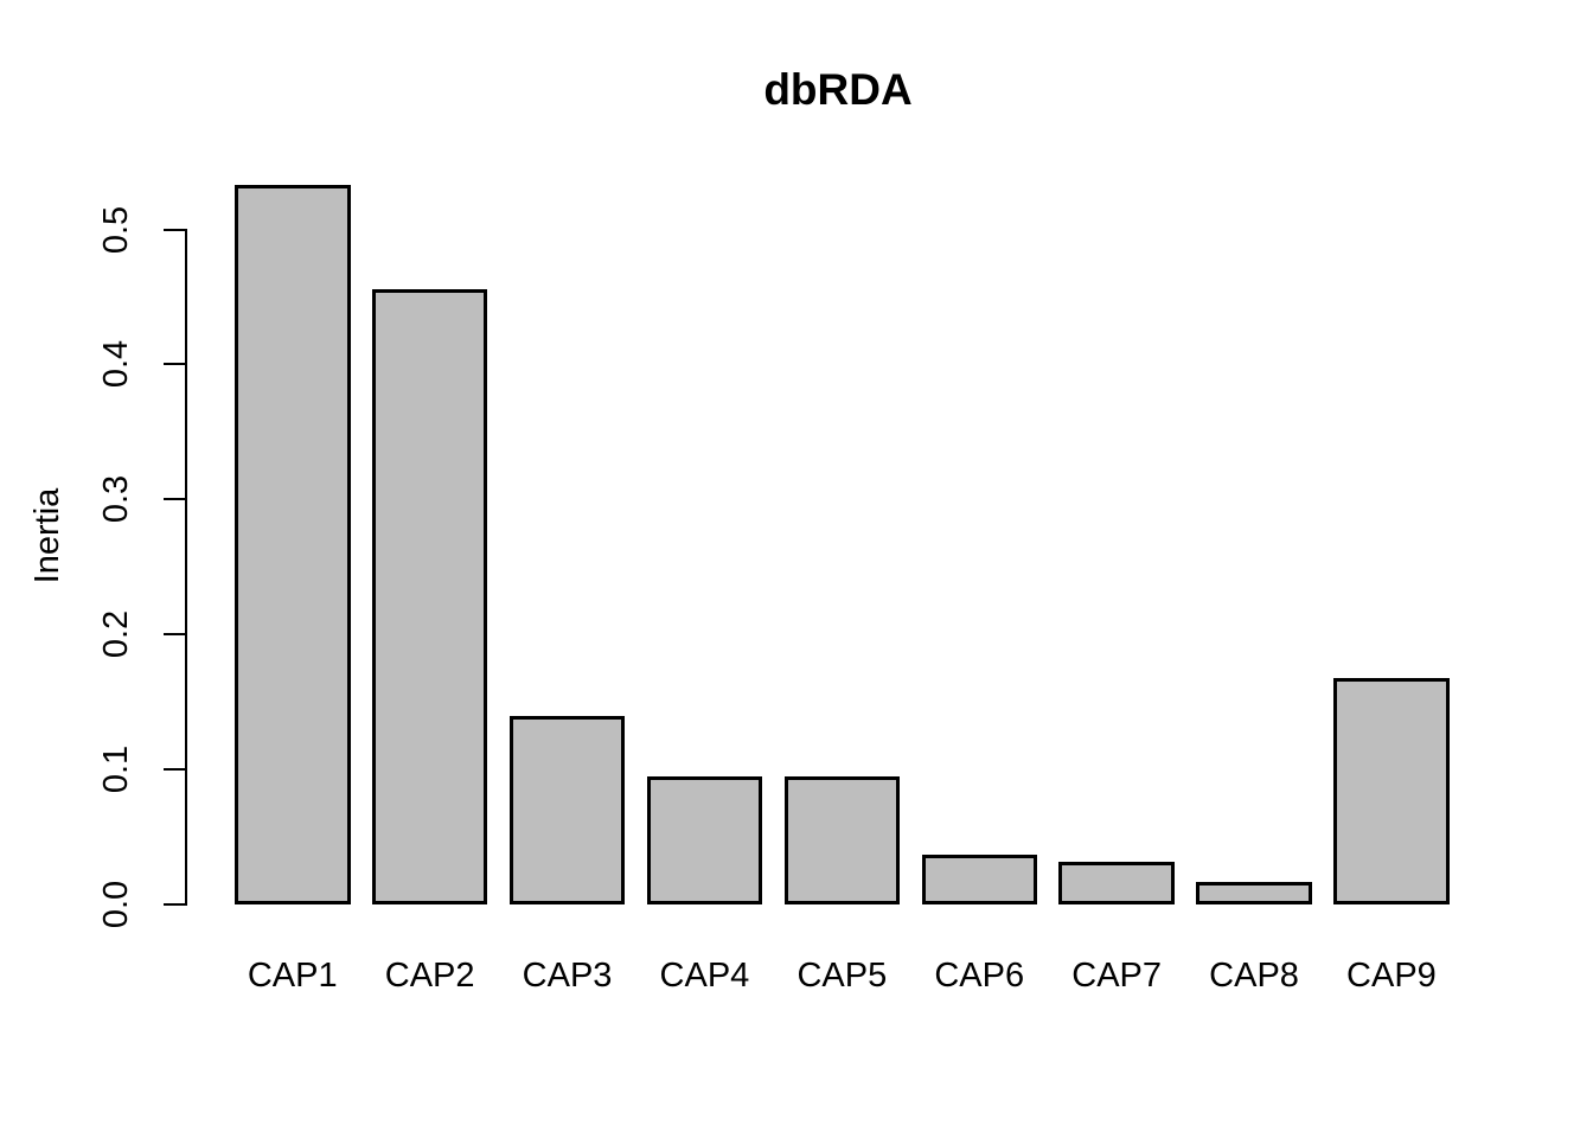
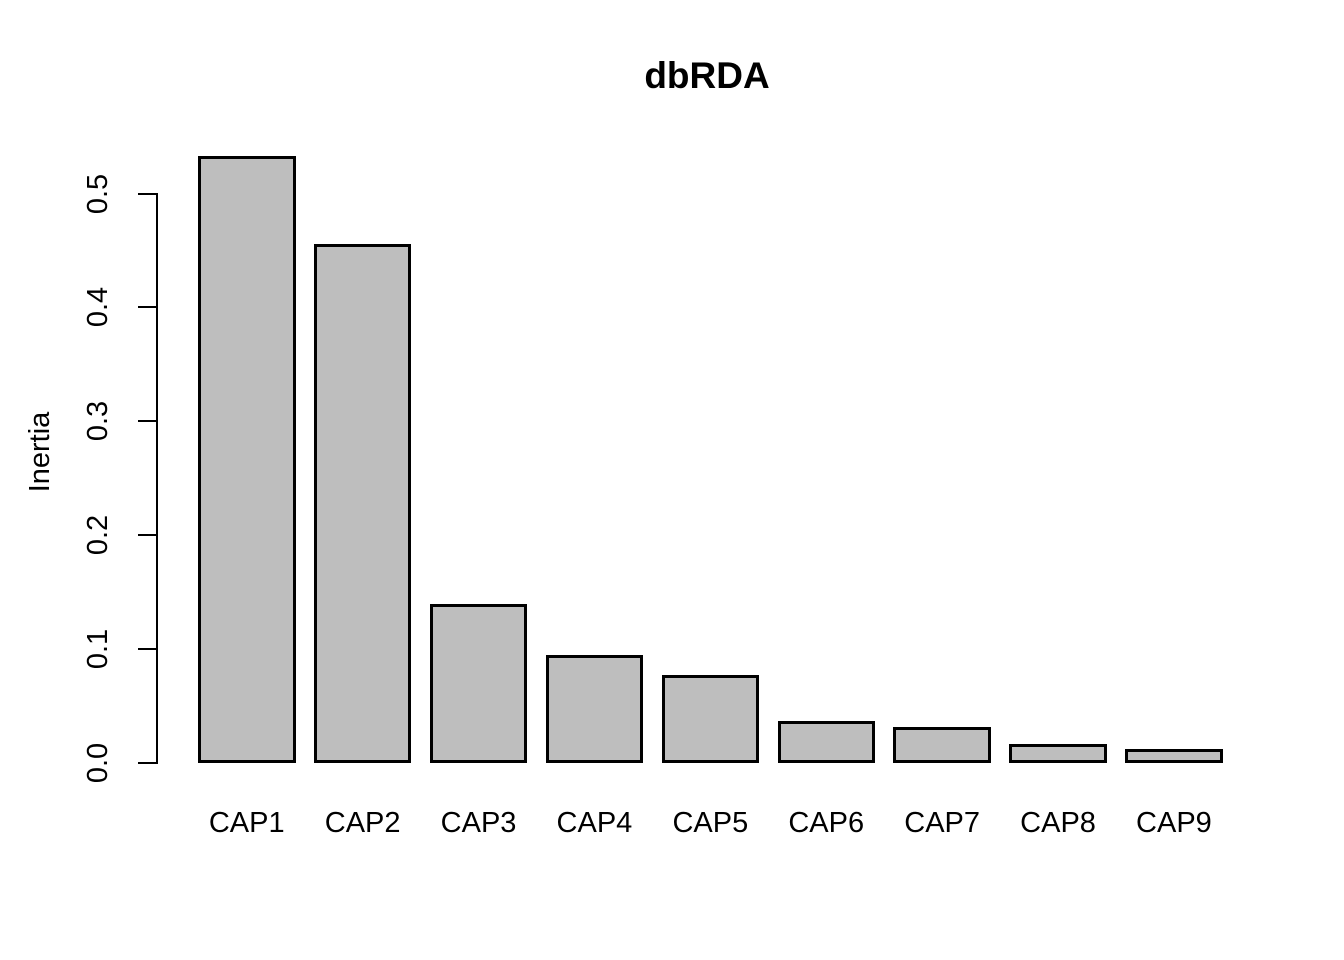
CAP5: 0.095 -> 0.077
CAP9: 0.168 -> 0.012
